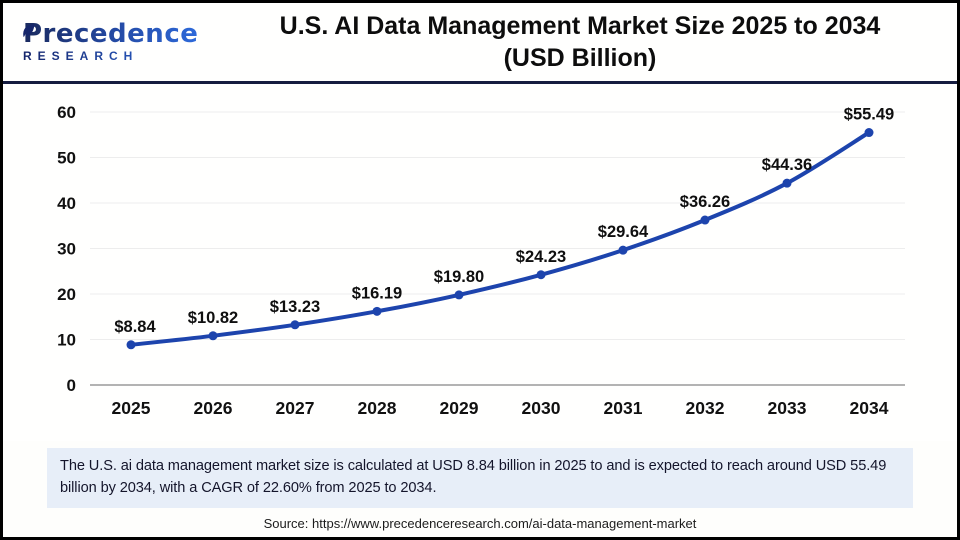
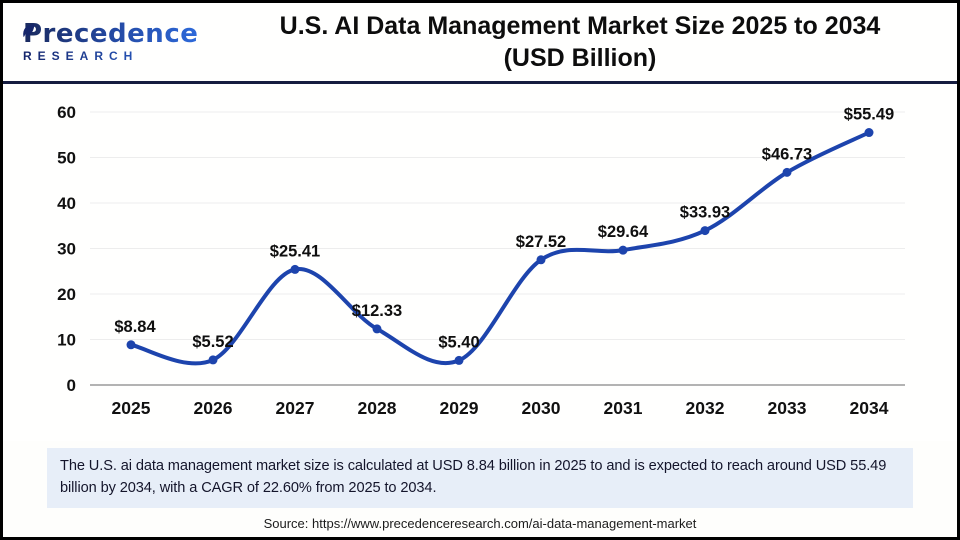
2026: $10.82 -> $5.52
2027: $13.23 -> $25.41
2028: $16.19 -> $12.33
2029: $19.80 -> $5.40
2030: $24.23 -> $27.52
2032: $36.26 -> $33.93
2033: $44.36 -> $46.73
